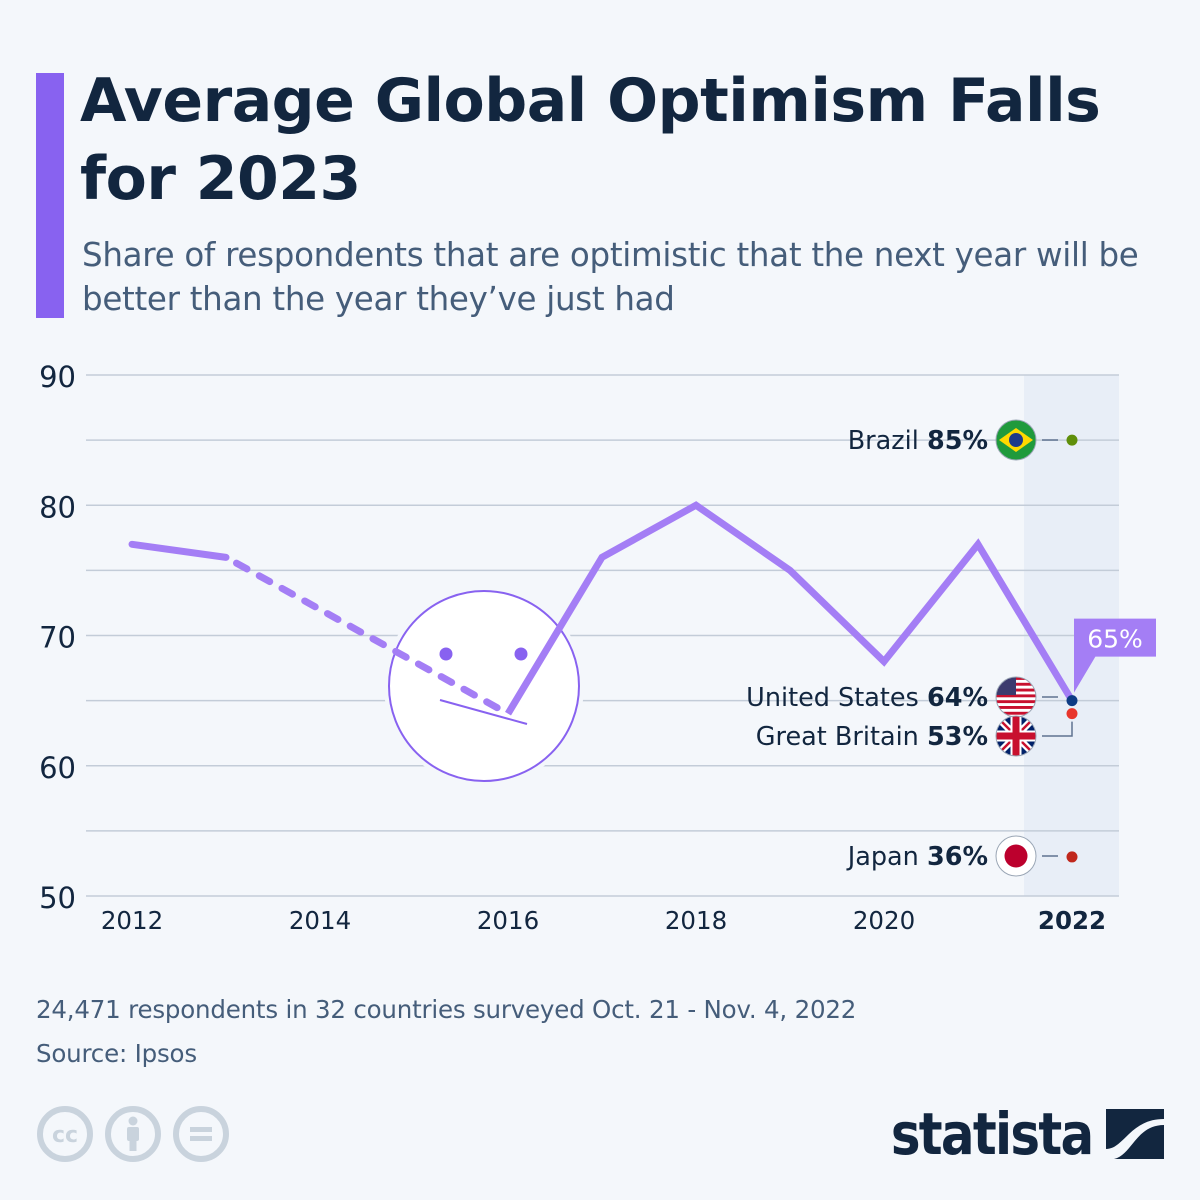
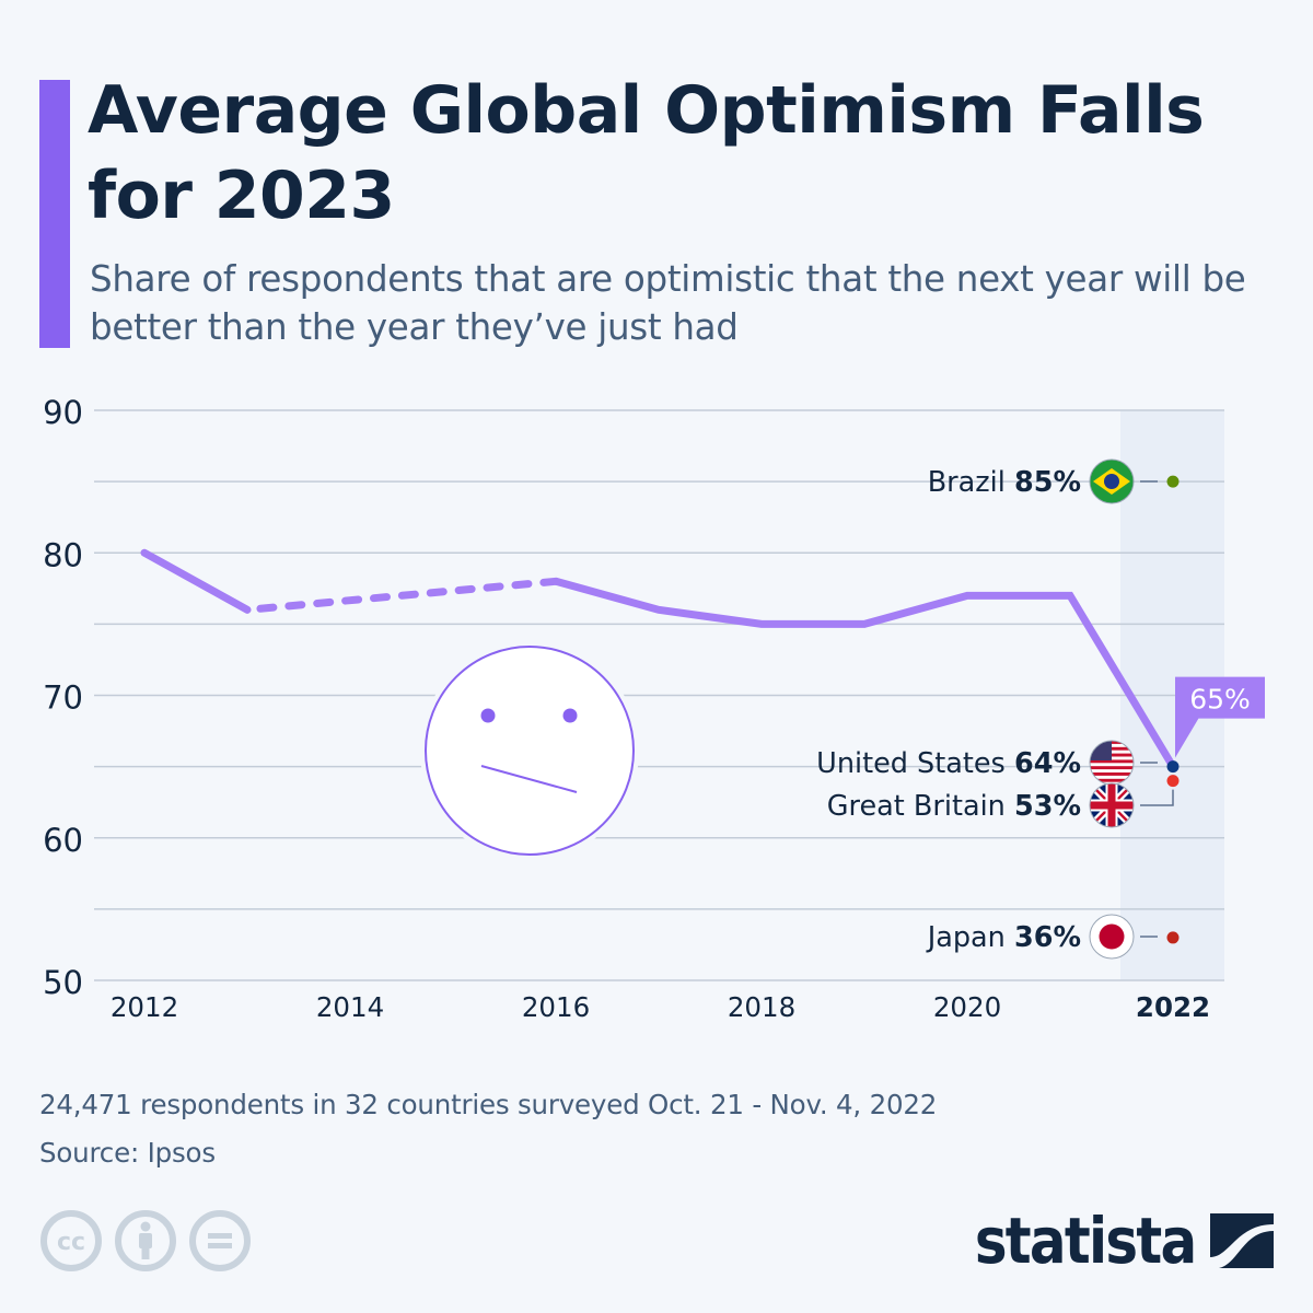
2012: 77 -> 80
2016: 64 -> 78
2018: 80 -> 75
2020: 68 -> 77
